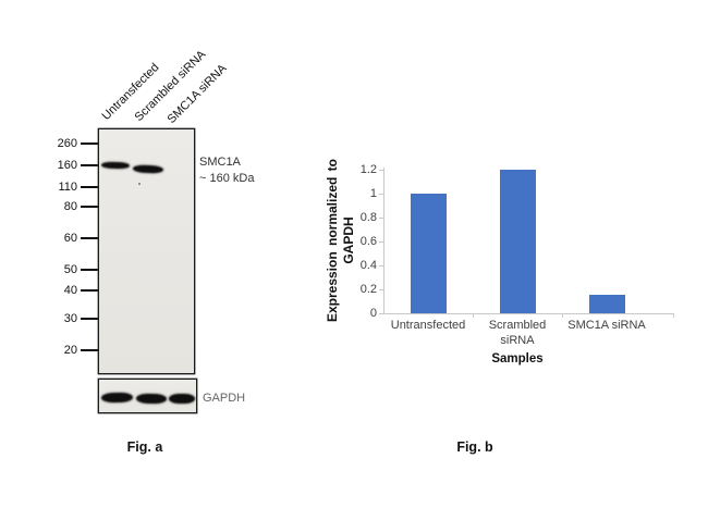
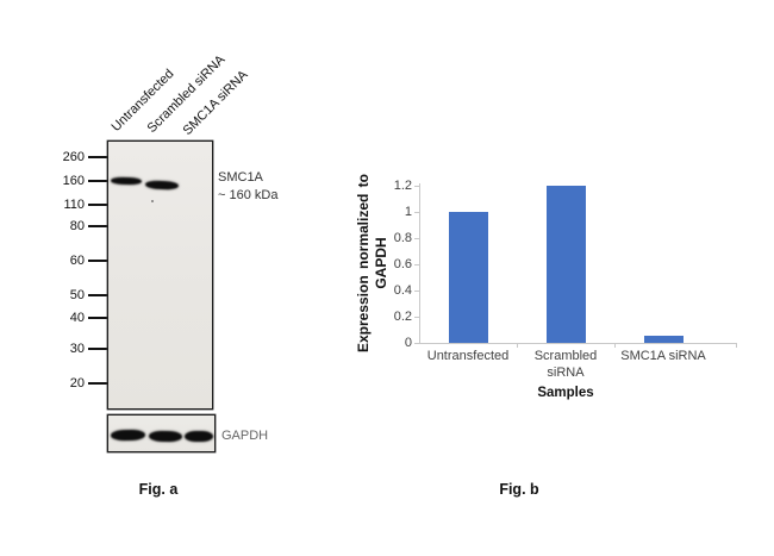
SMC1A siRNA: 0.15 -> 0.05
